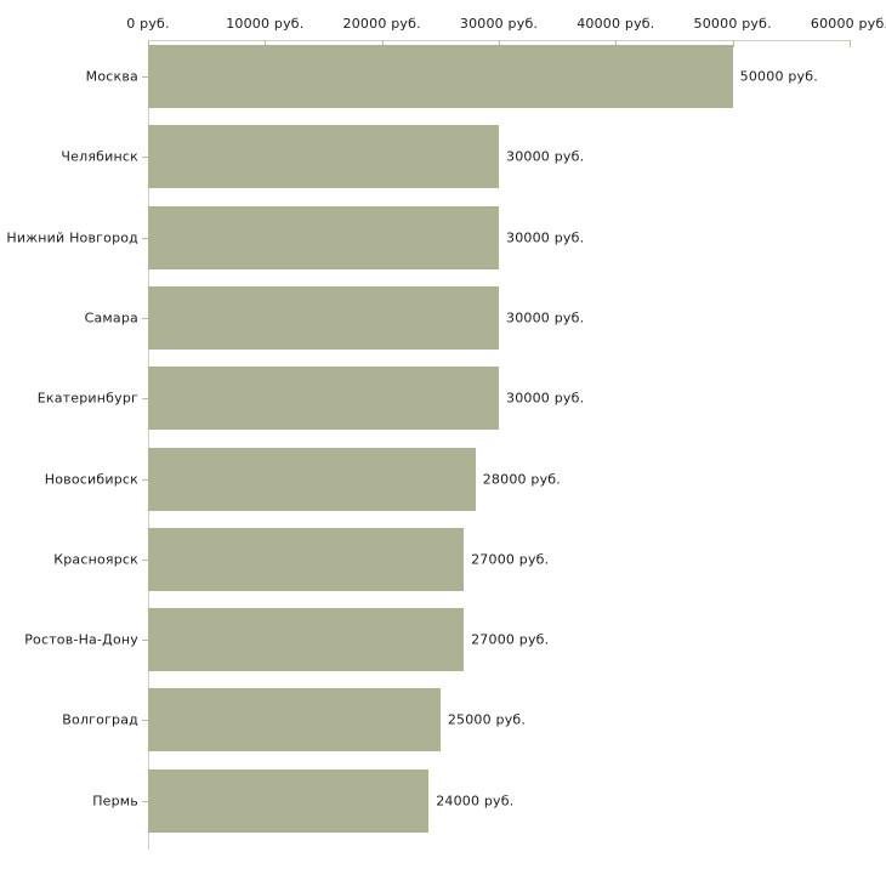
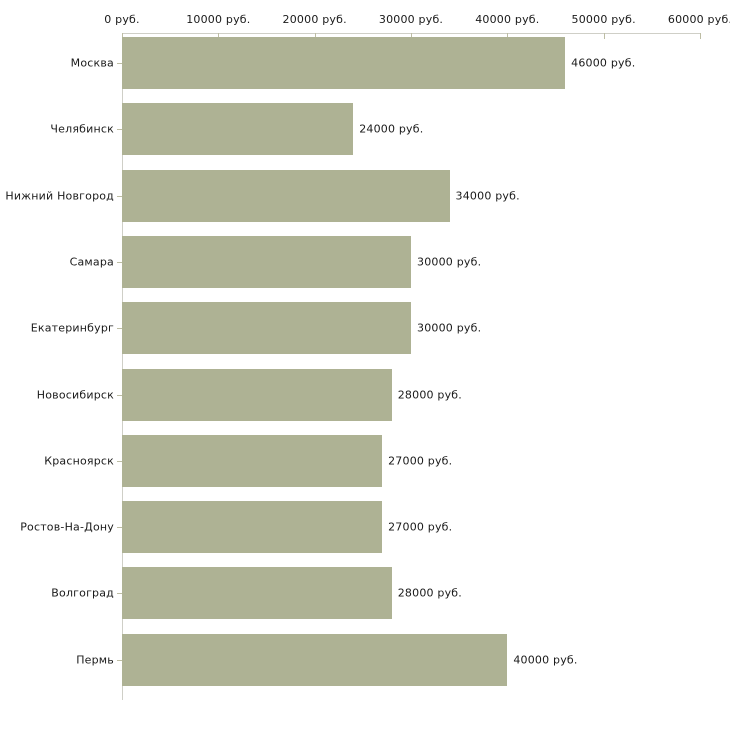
Москва: 50000 -> 46000
Челябинск: 30000 -> 24000
Нижний Новгород: 30000 -> 34000
Волгоград: 25000 -> 28000
Пермь: 24000 -> 40000
